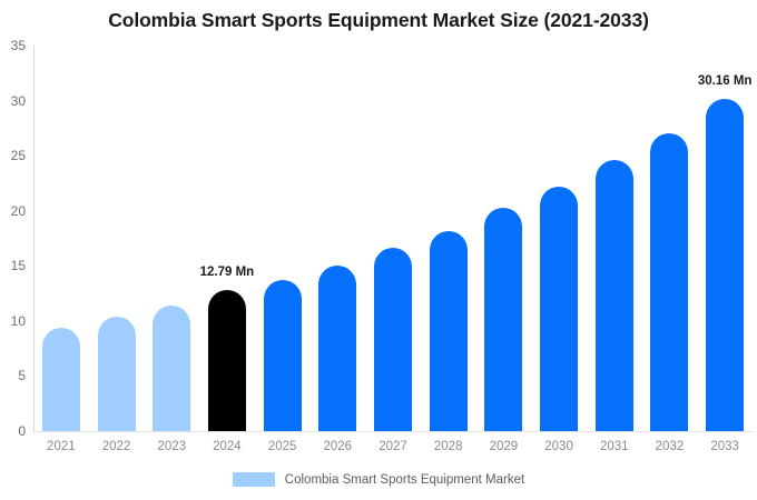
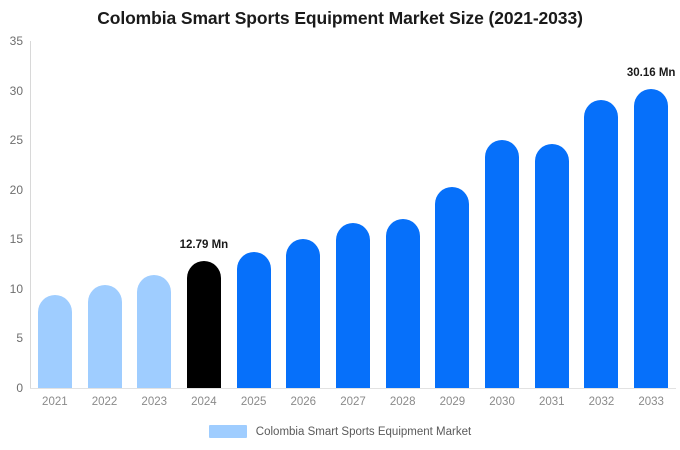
2028: 18 -> 17
2030: 22 -> 25
2032: 27 -> 29
